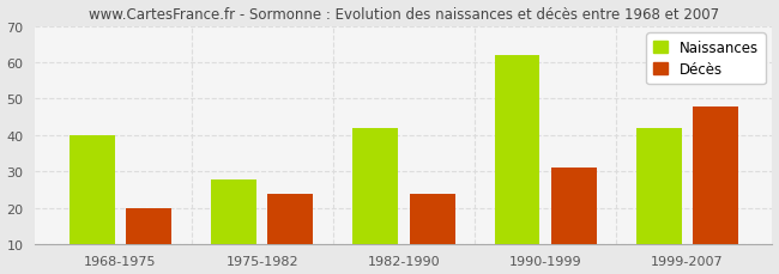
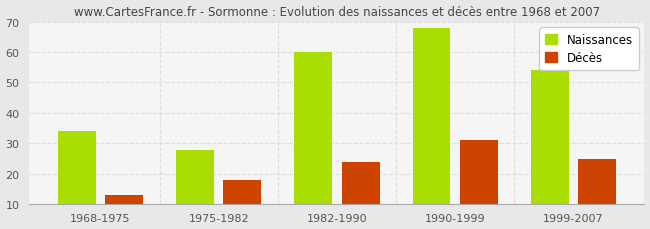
Naissances/1968-1975: 40 -> 34
Décès/1968-1975: 20 -> 13
Décès/1975-1982: 24 -> 18
Naissances/1982-1990: 42 -> 60
Naissances/1990-1999: 62 -> 68
Naissances/1999-2007: 42 -> 54
Décès/1999-2007: 48 -> 25
